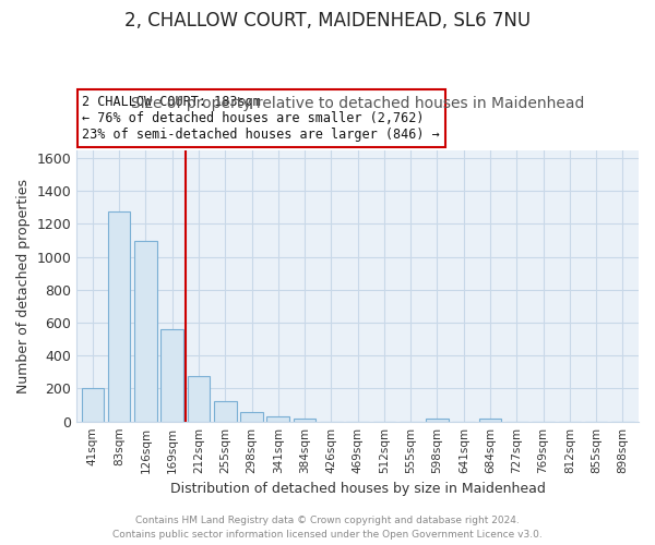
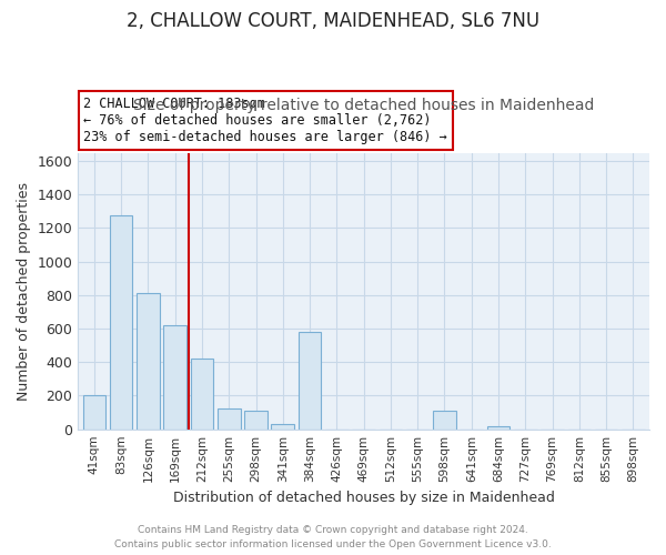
126sqm: 1100 -> 810
169sqm: 560 -> 620
212sqm: 280 -> 420
298sqm: 60 -> 110
384sqm: 20 -> 580
598sqm: 20 -> 110
